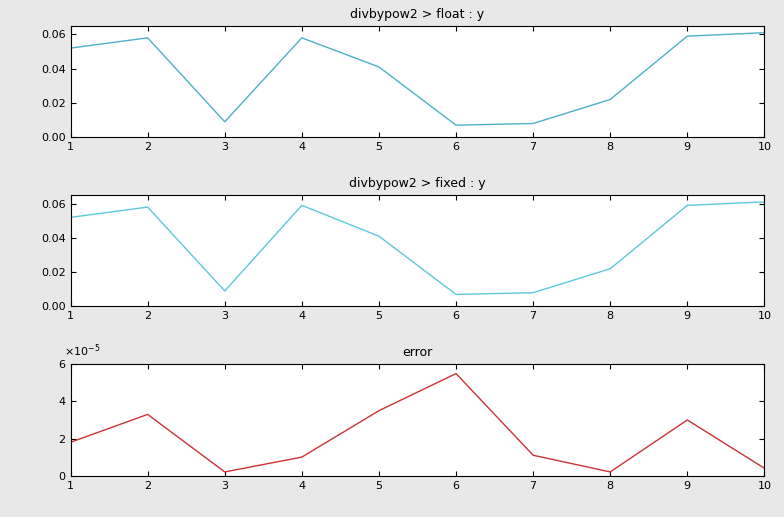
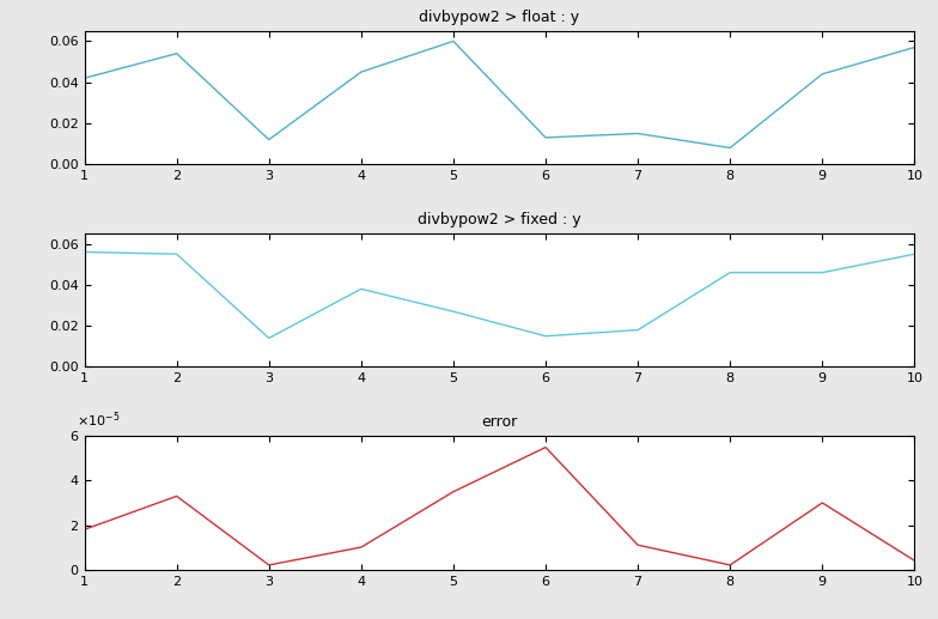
divbypow2 > float : y/1: 0.052 -> 0.042
divbypow2 > float : y/2: 0.058 -> 0.054
divbypow2 > float : y/3: 0.009 -> 0.012
divbypow2 > float : y/4: 0.058 -> 0.045
divbypow2 > float : y/5: 0.041 -> 0.060
divbypow2 > float : y/6: 0.007 -> 0.013
divbypow2 > float : y/7: 0.008 -> 0.015
divbypow2 > float : y/8: 0.022 -> 0.008
divbypow2 > float : y/9: 0.059 -> 0.044
divbypow2 > float : y/10: 0.061 -> 0.057
divbypow2 > fixed : y/1: 0.052 -> 0.056
divbypow2 > fixed : y/2: 0.058 -> 0.055
divbypow2 > fixed : y/3: 0.009 -> 0.014
divbypow2 > fixed : y/4: 0.059 -> 0.038
divbypow2 > fixed : y/5: 0.041 -> 0.027
divbypow2 > fixed : y/6: 0.007 -> 0.015
divbypow2 > fixed : y/7: 0.008 -> 0.018
divbypow2 > fixed : y/8: 0.022 -> 0.046
divbypow2 > fixed : y/9: 0.059 -> 0.046
divbypow2 > fixed : y/10: 0.061 -> 0.055
